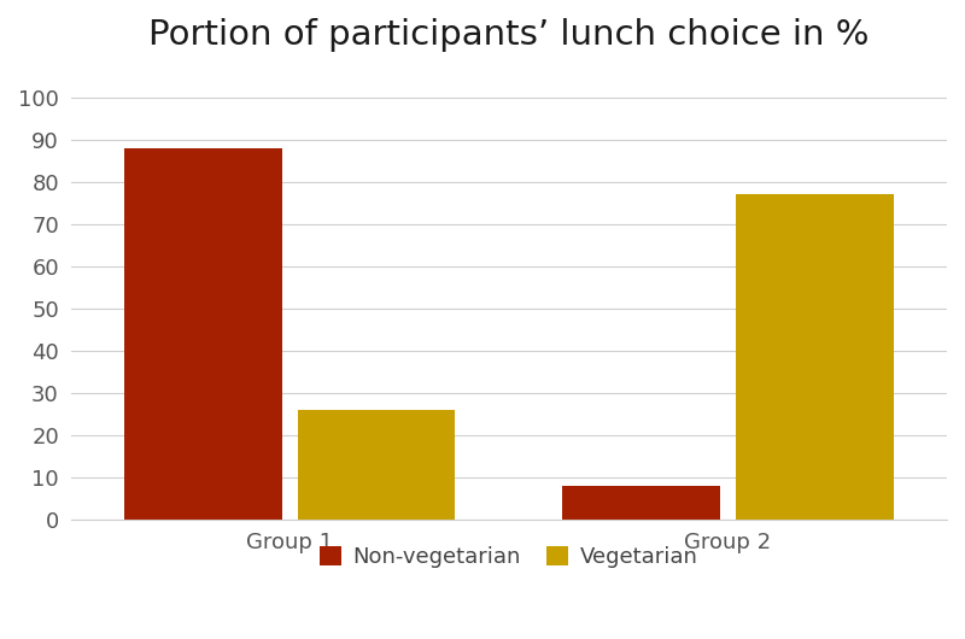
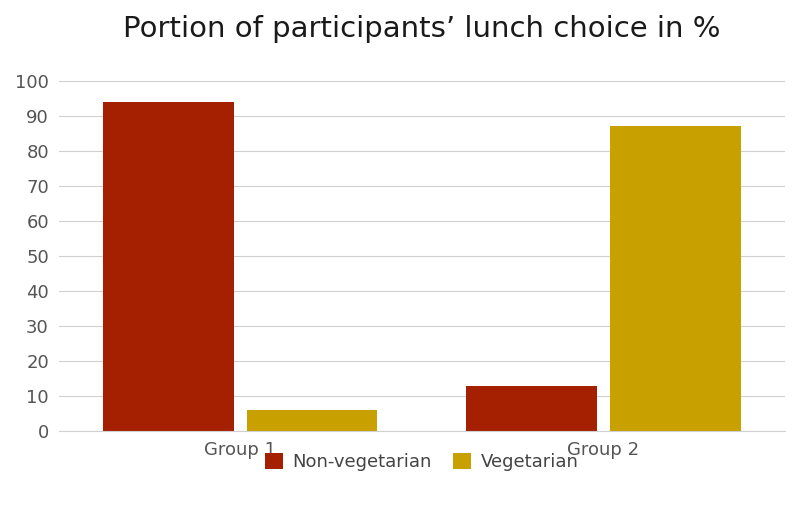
Non-vegetarian/Group 1: 88 -> 94
Vegetarian/Group 1: 26 -> 6
Non-vegetarian/Group 2: 8 -> 13
Vegetarian/Group 2: 77 -> 87
